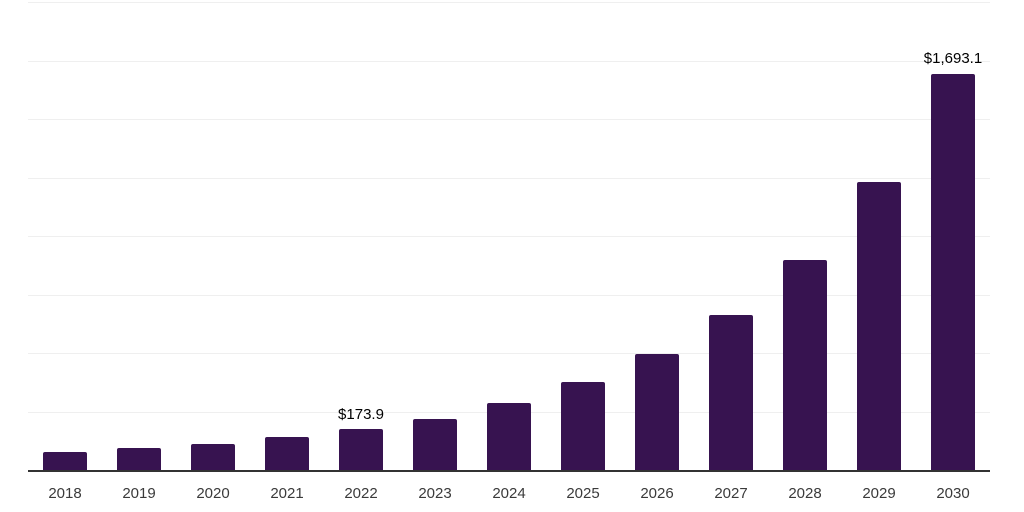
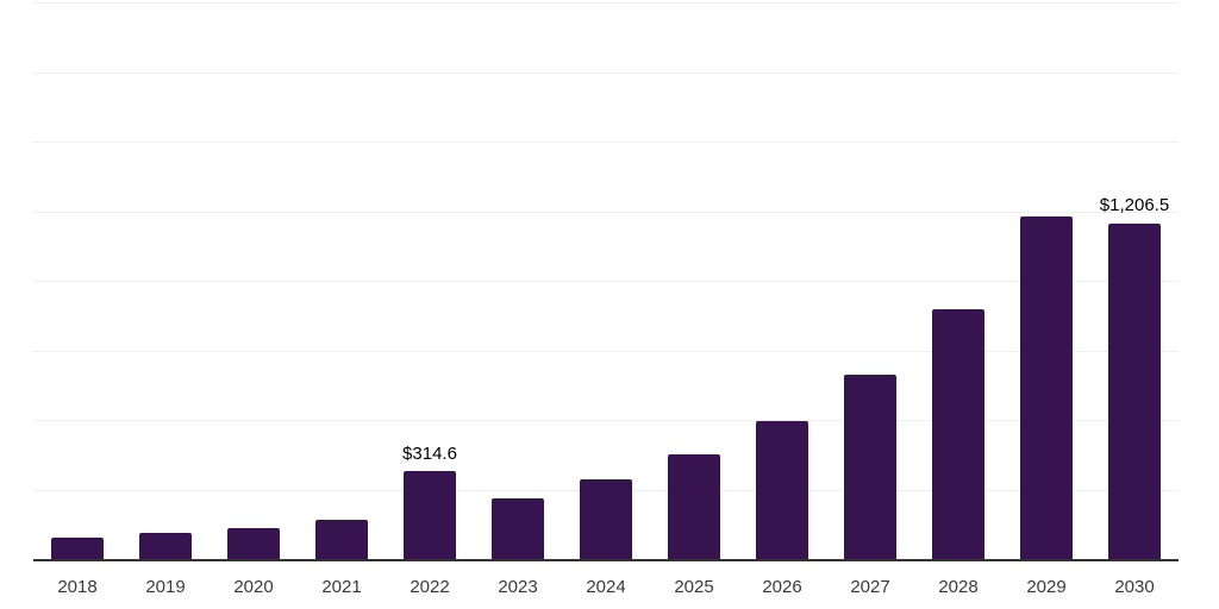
2022: $173.9 -> $314.6
2030: $1,693.1 -> $1,206.5
